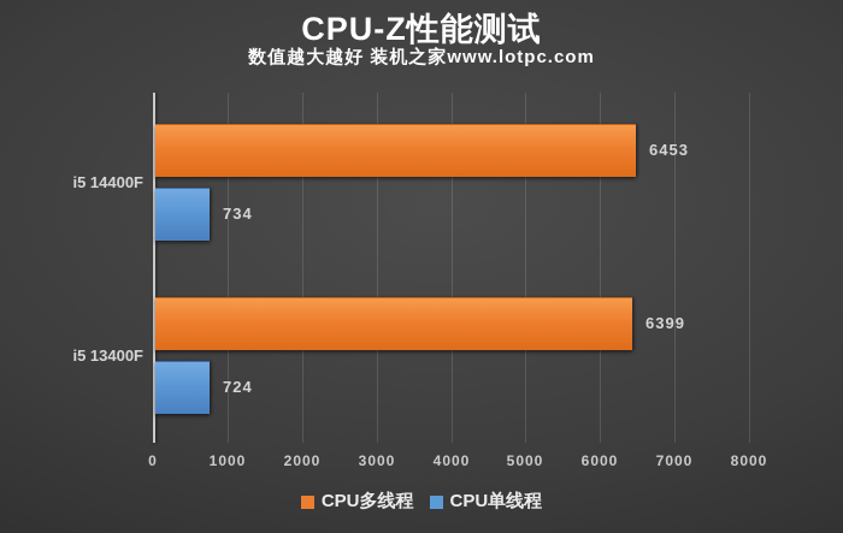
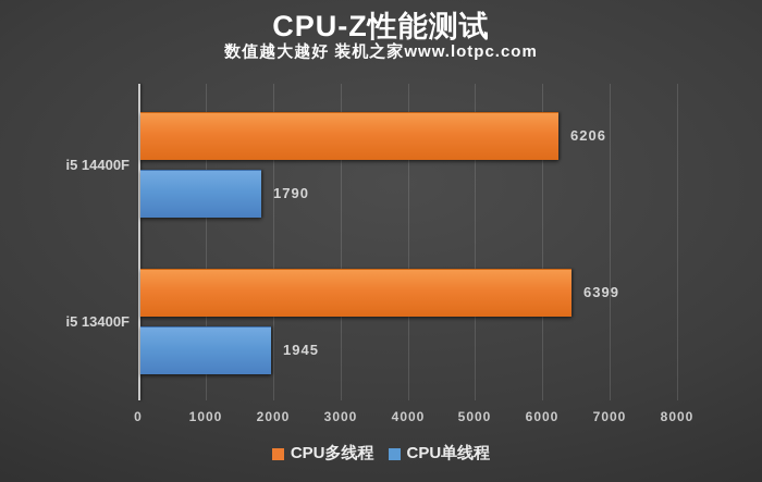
CPU多线程/i5 14400F: 6453 -> 6206
CPU单线程/i5 14400F: 734 -> 1790
CPU单线程/i5 13400F: 724 -> 1945
